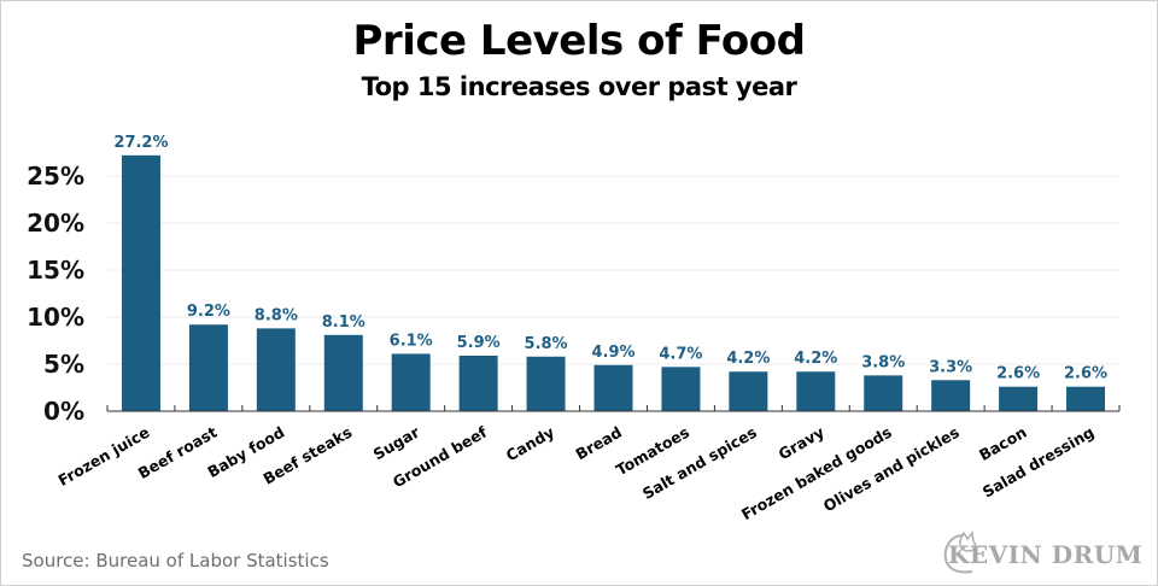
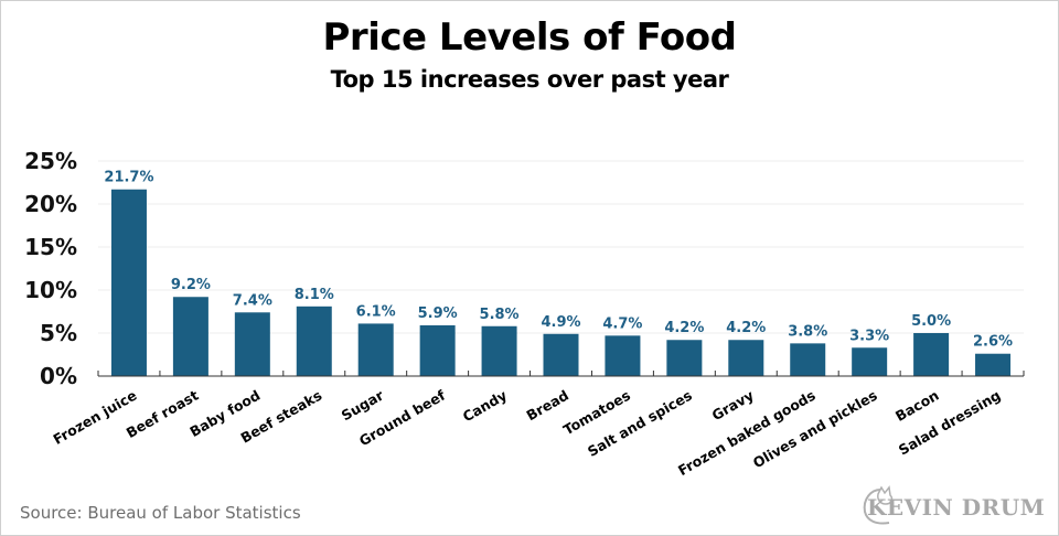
Frozen juice: 27.2% -> 21.7%
Baby food: 8.8% -> 7.4%
Bacon: 2.6% -> 5.0%
